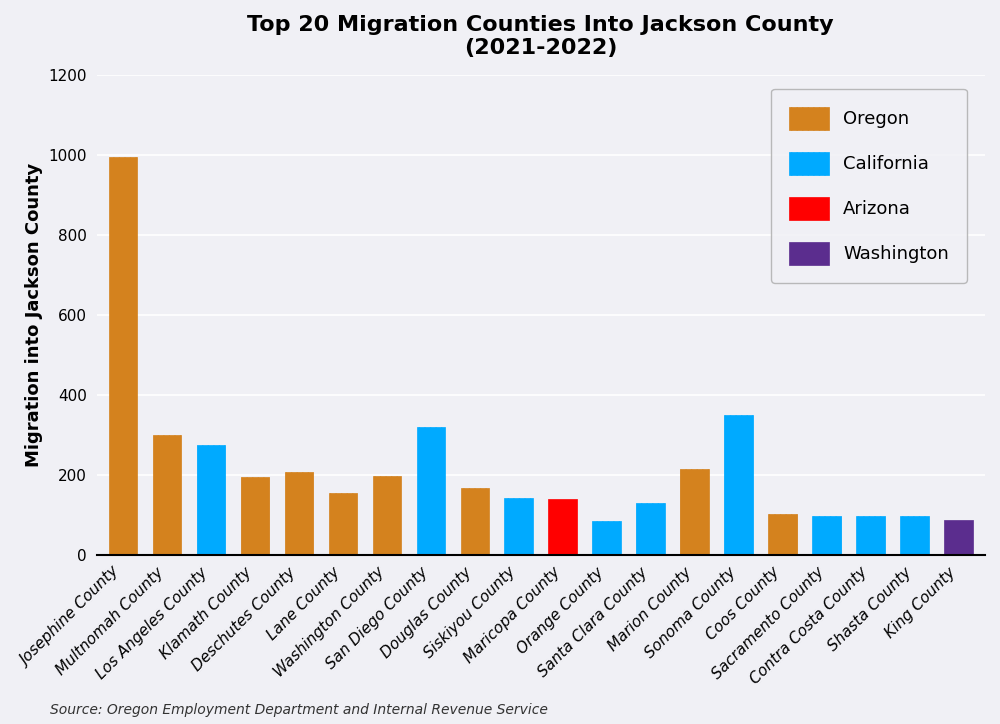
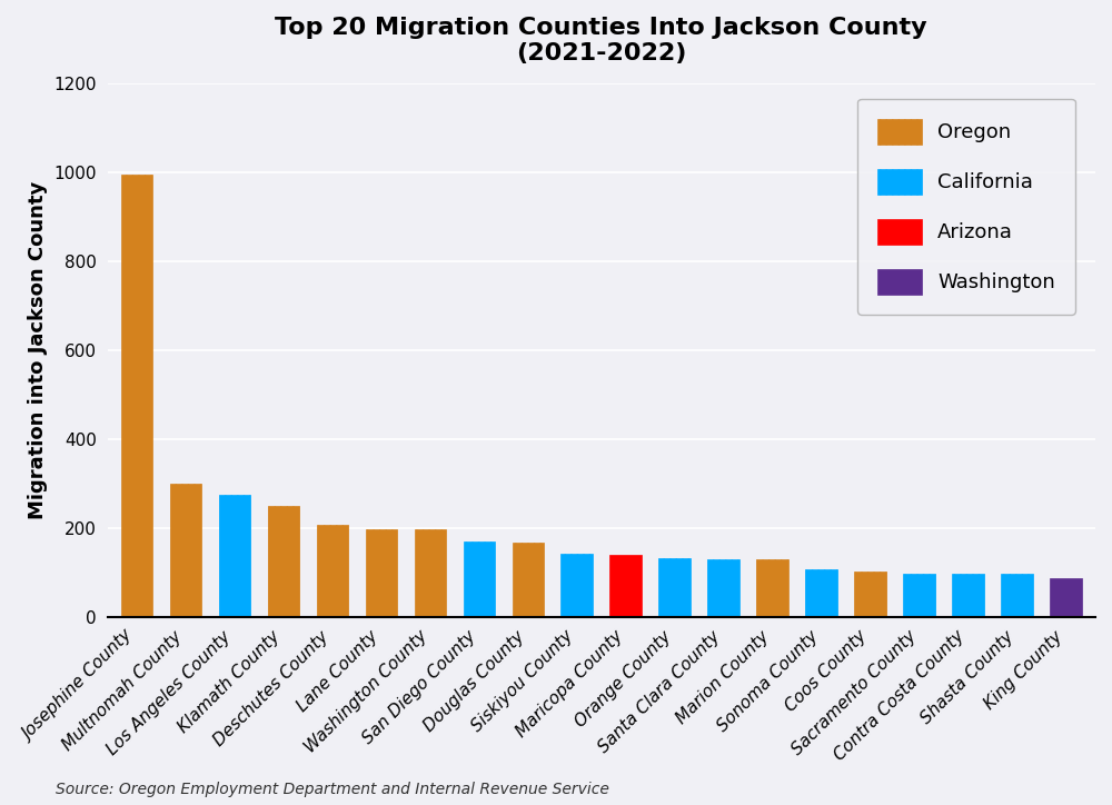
Klamath County: 195 -> 250
Lane County: 155 -> 198
San Diego County: 320 -> 170
Orange County: 85 -> 132
Marion County: 215 -> 130
Sonoma County: 350 -> 107
